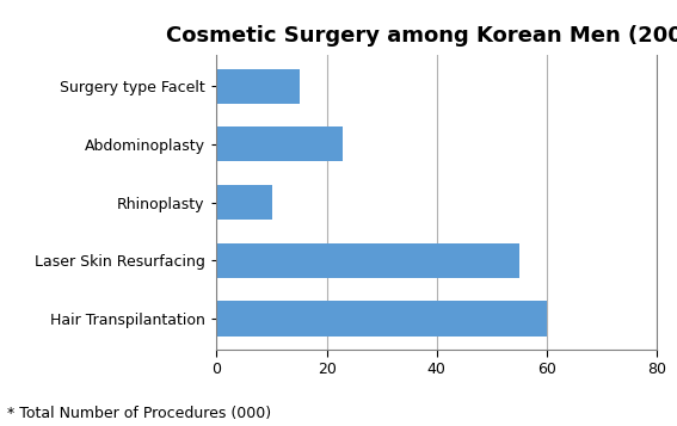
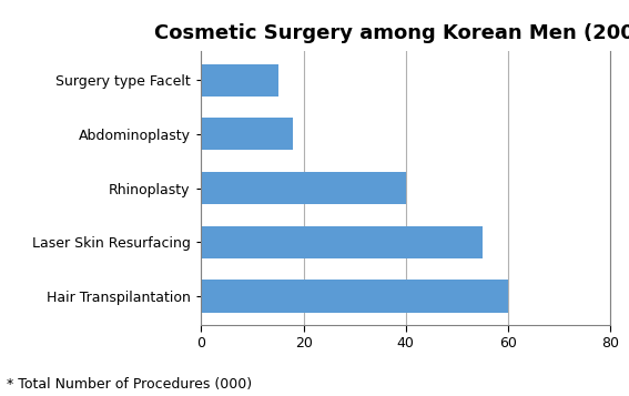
Abdominoplasty: 23 -> 18
Rhinoplasty: 10 -> 40
